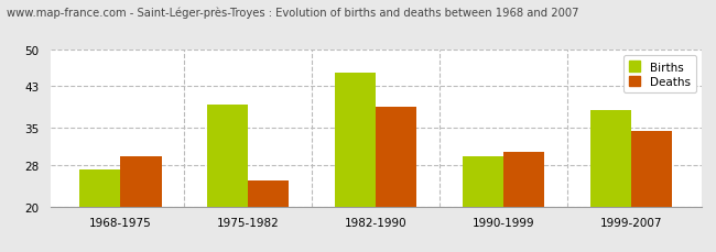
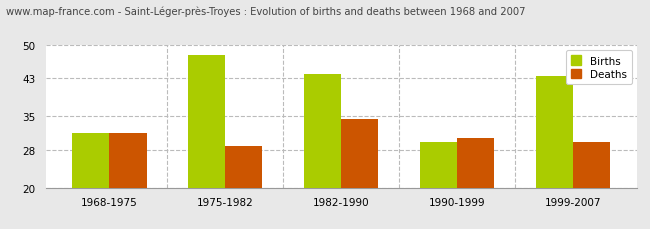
Births/1968-1975: 27.0 -> 31.5
Deaths/1968-1975: 29.5 -> 31.5
Births/1975-1982: 39.5 -> 48.0
Deaths/1975-1982: 25.0 -> 28.8
Births/1982-1990: 45.5 -> 44.0
Deaths/1982-1990: 39.0 -> 34.5
Births/1999-2007: 38.5 -> 43.5
Deaths/1999-2007: 34.5 -> 29.5
